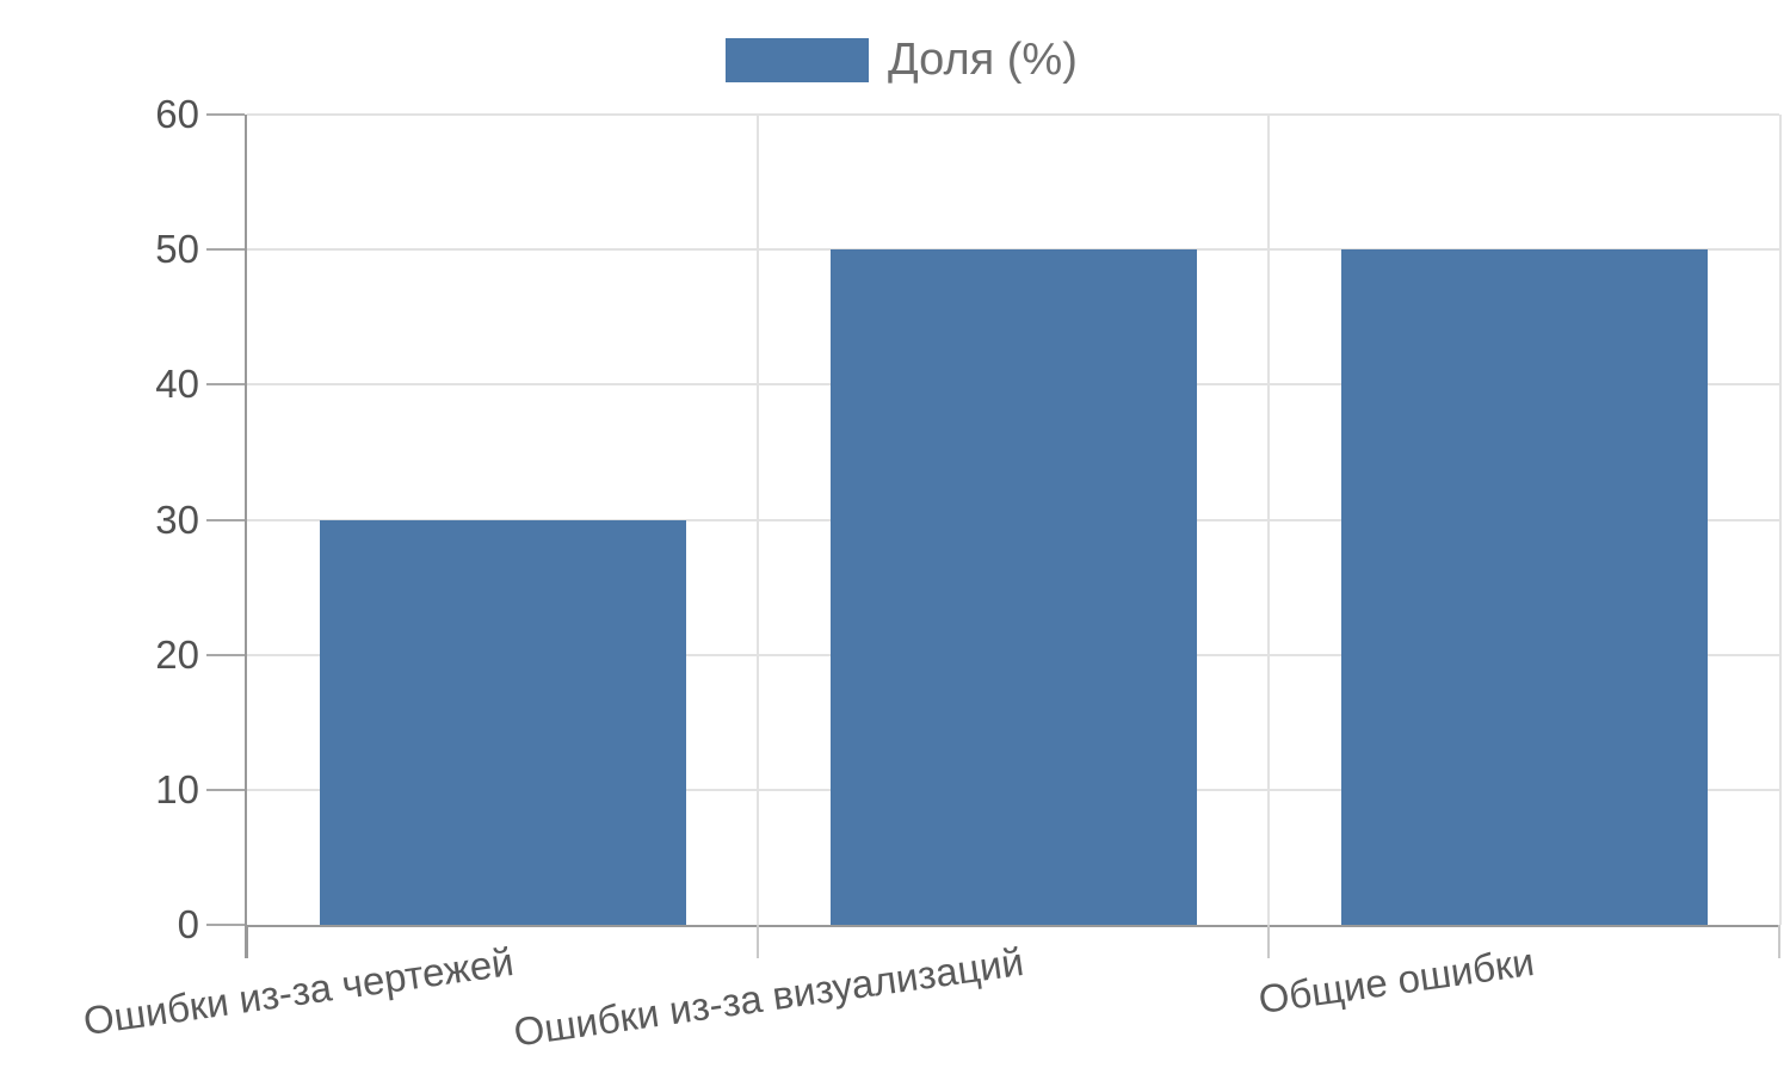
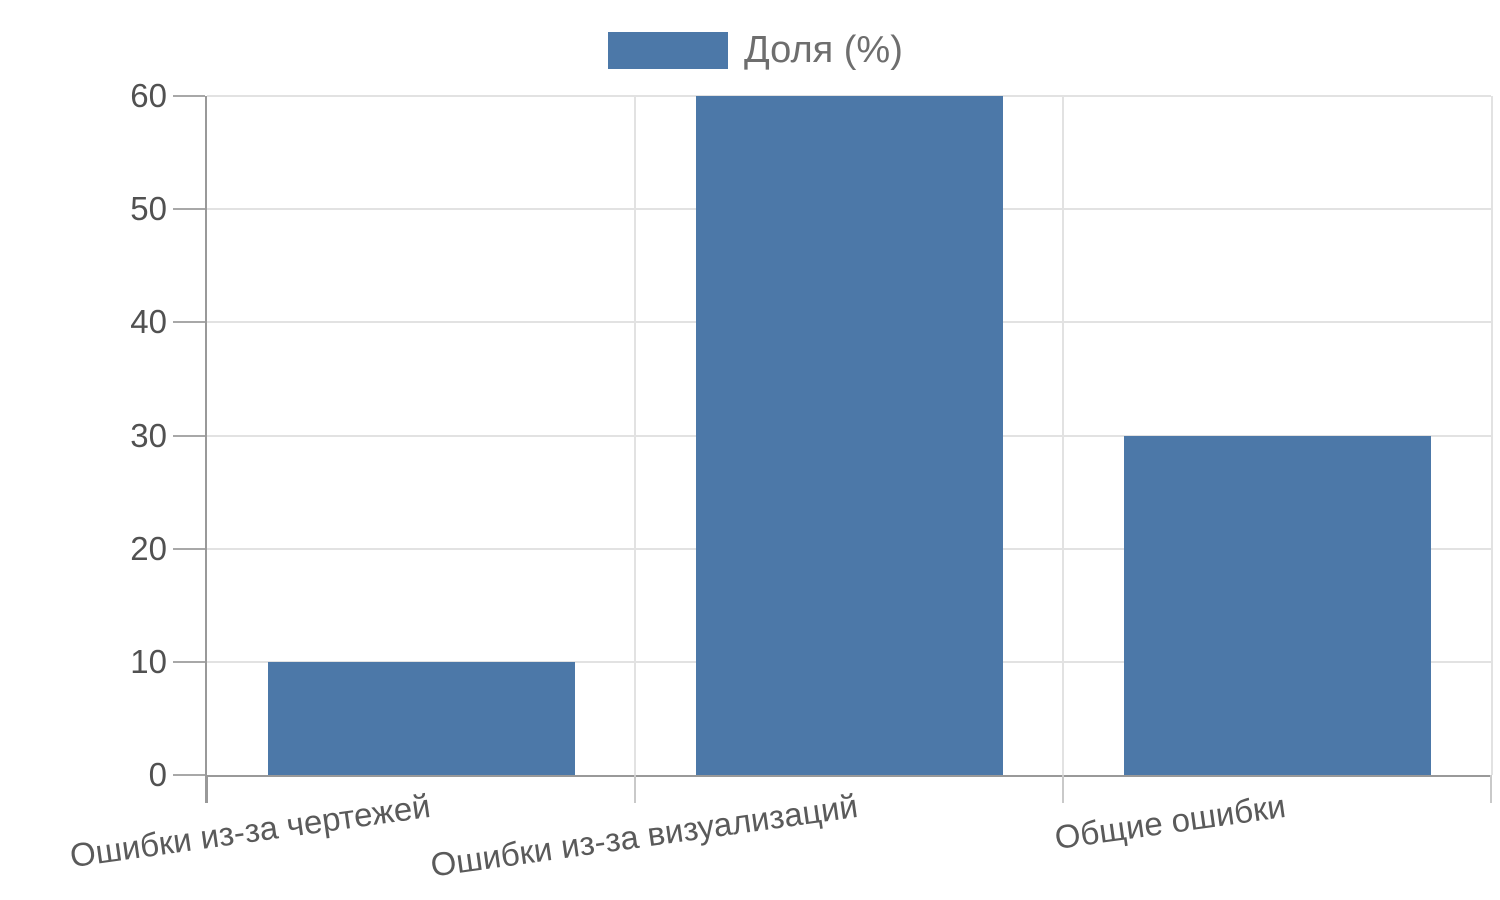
Ошибки из-за чертежей: 30 -> 10
Ошибки из-за визуализаций: 50 -> 60
Общие ошибки: 50 -> 30
